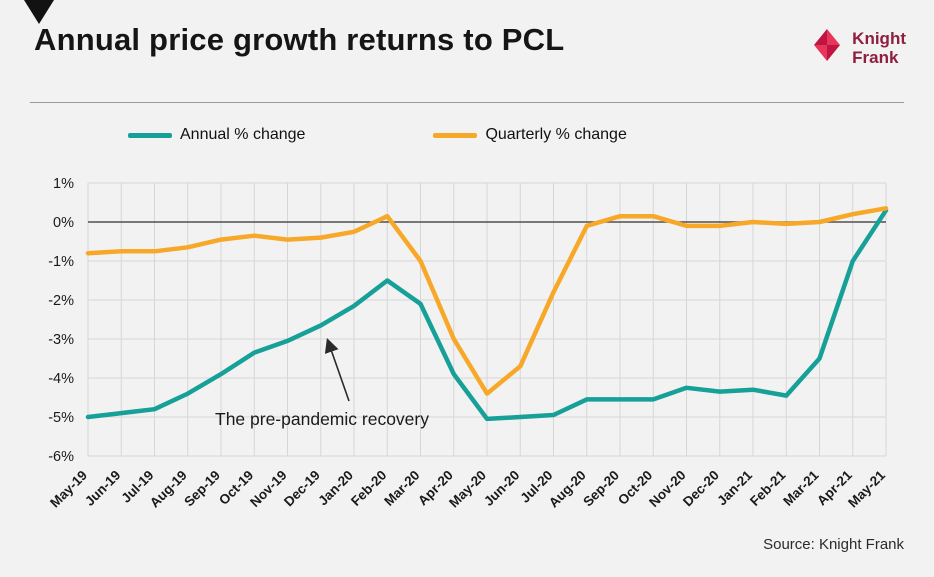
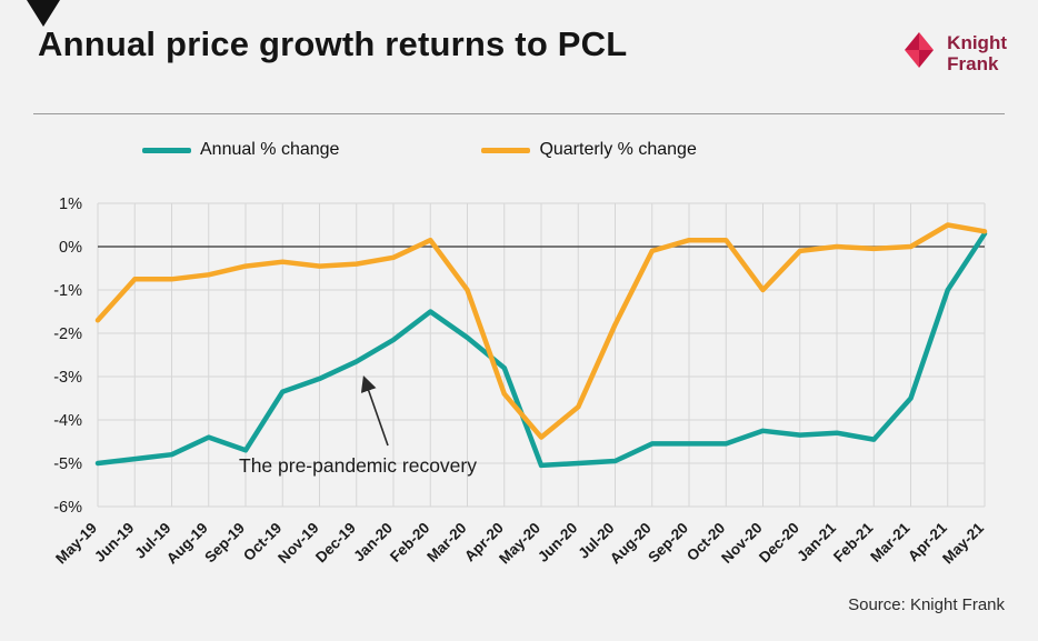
Quarterly % change/May-19: -0.8% -> -1.7%
Annual % change/Sep-19: -3.9% -> -4.7%
Annual % change/Apr-20: -3.9% -> -2.8%
Quarterly % change/Apr-20: -3.0% -> -3.4%
Quarterly % change/Nov-20: -0.1% -> -1.0%
Quarterly % change/Apr-21: 0.2% -> 0.5%
